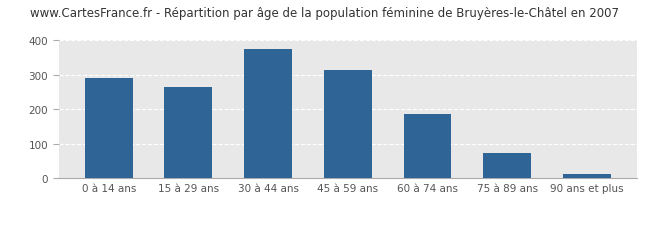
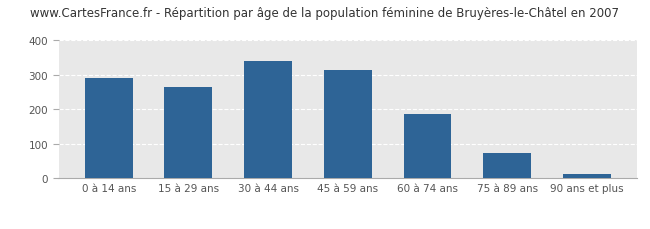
30 à 44 ans: 375 -> 340
